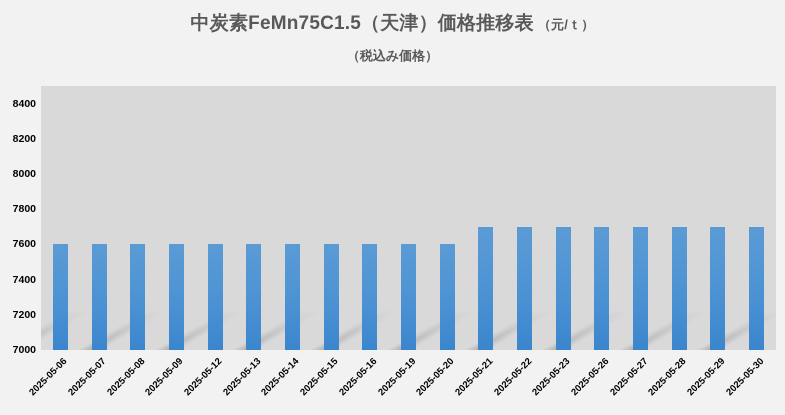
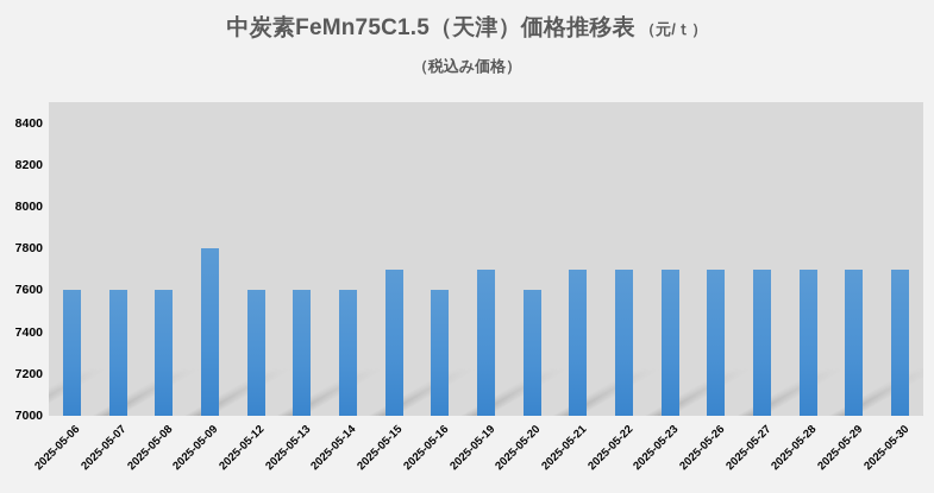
2025-05-09: 7600 -> 7800
2025-05-15: 7600 -> 7700
2025-05-19: 7600 -> 7700
